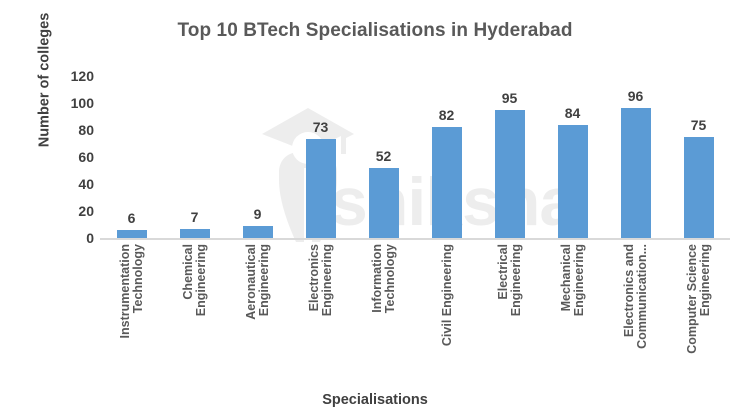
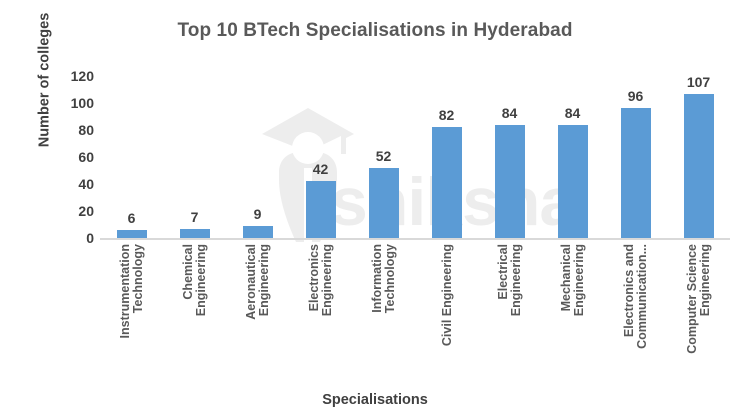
Electronics Engineering: 73 -> 42
Electrical Engineering: 95 -> 84
Computer Science Engineering: 75 -> 107
